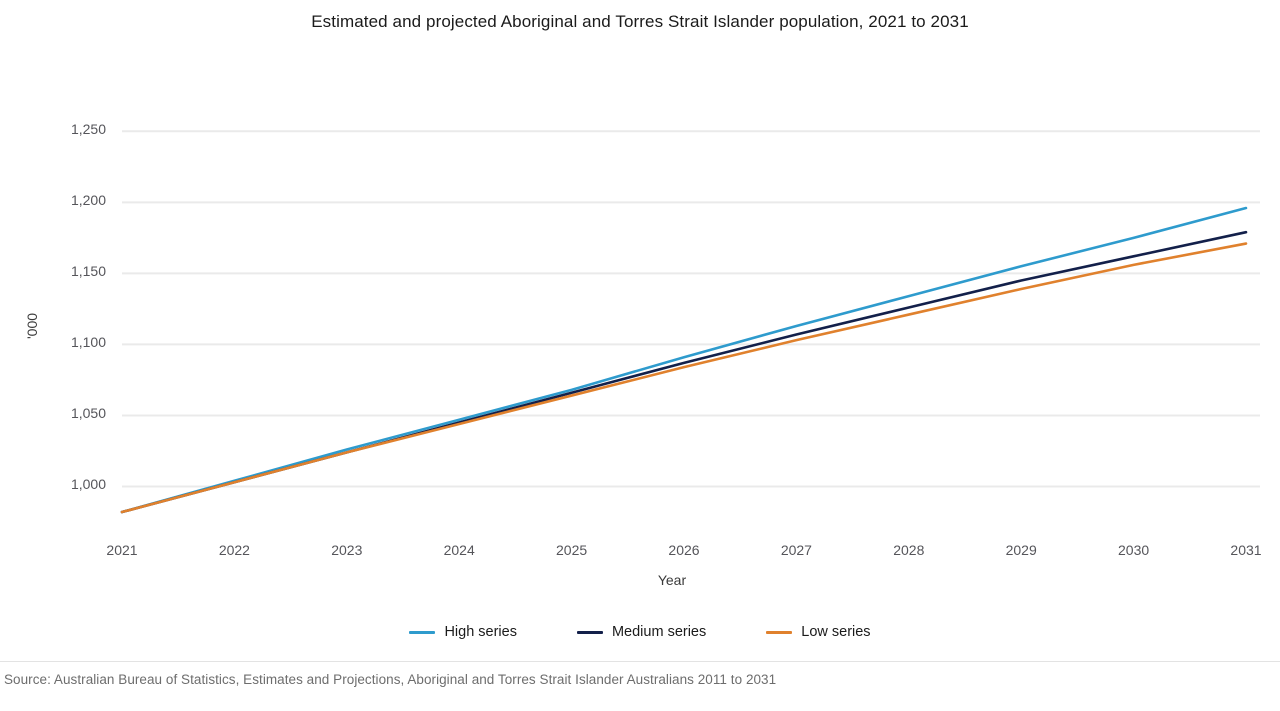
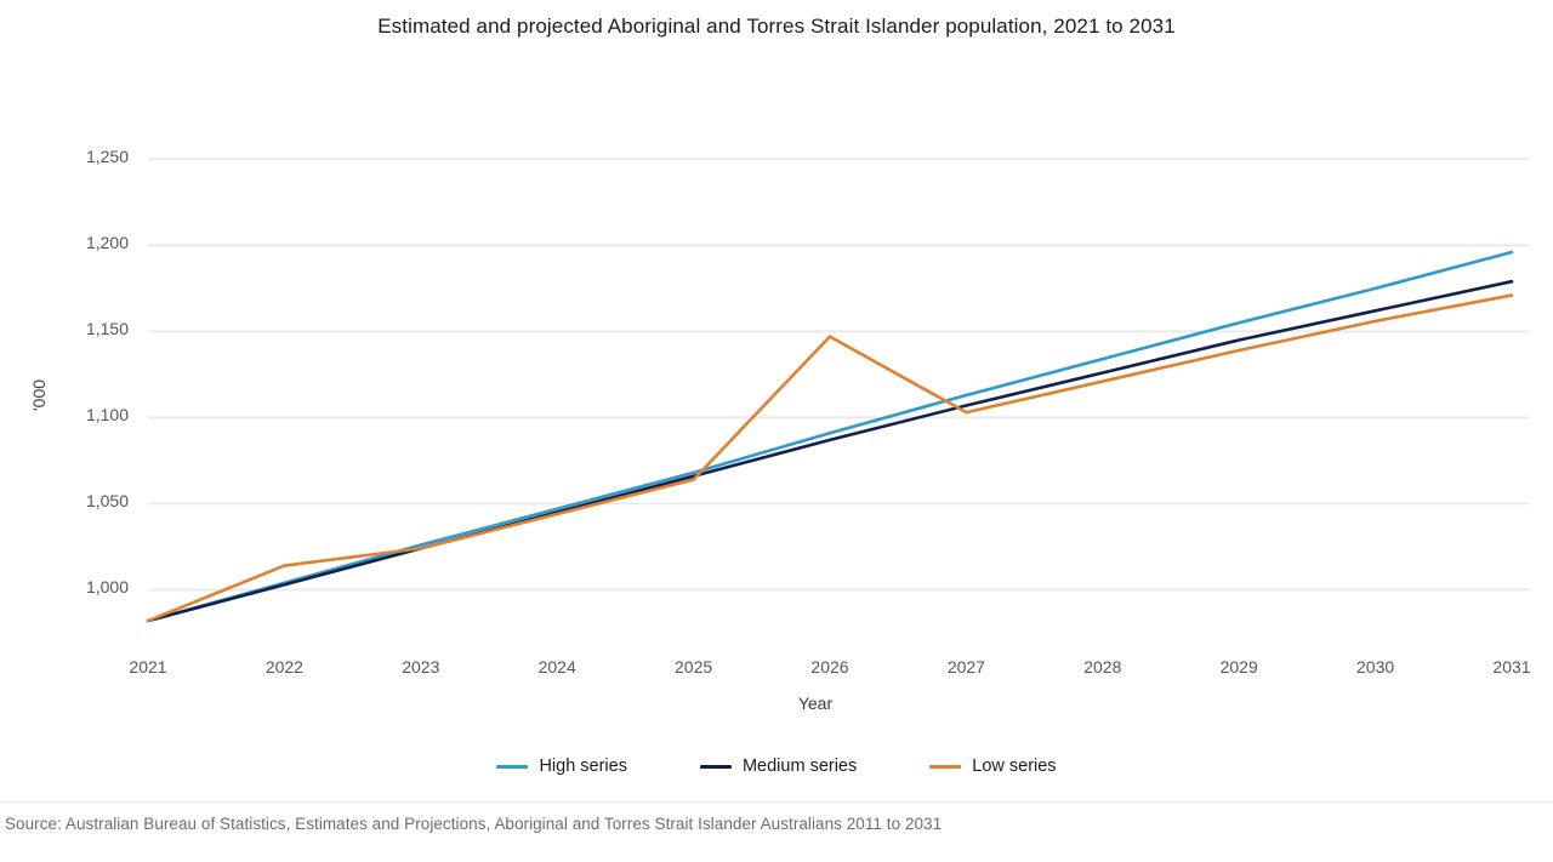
Low series/2022: 1003 -> 1014
Low series/2026: 1084 -> 1147
